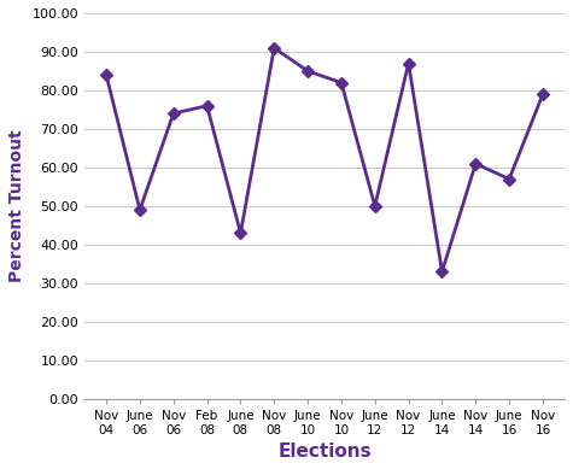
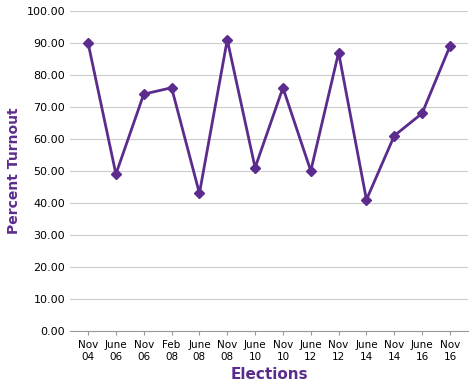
Nov 04: 84 -> 90
June 10: 85 -> 51
Nov 10: 82 -> 76
June 14: 33 -> 41
June 16: 57 -> 68
Nov 16: 79 -> 89
